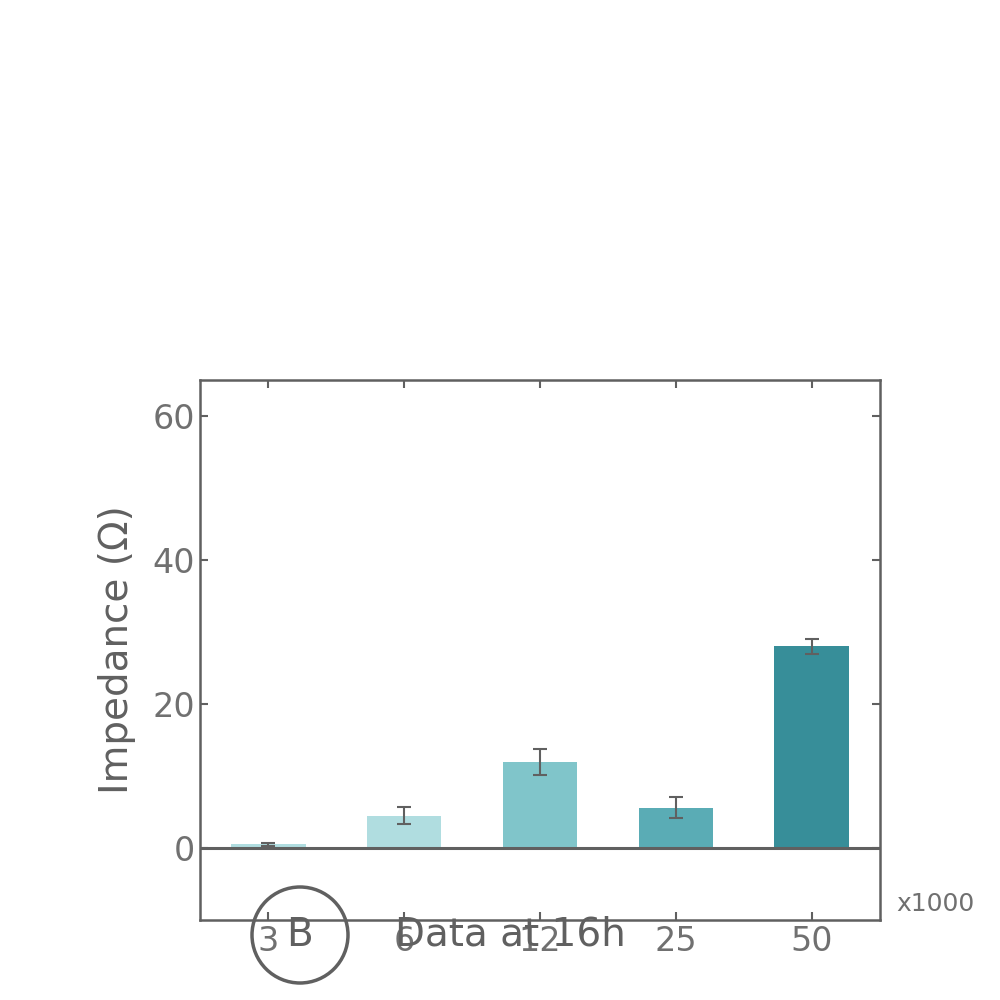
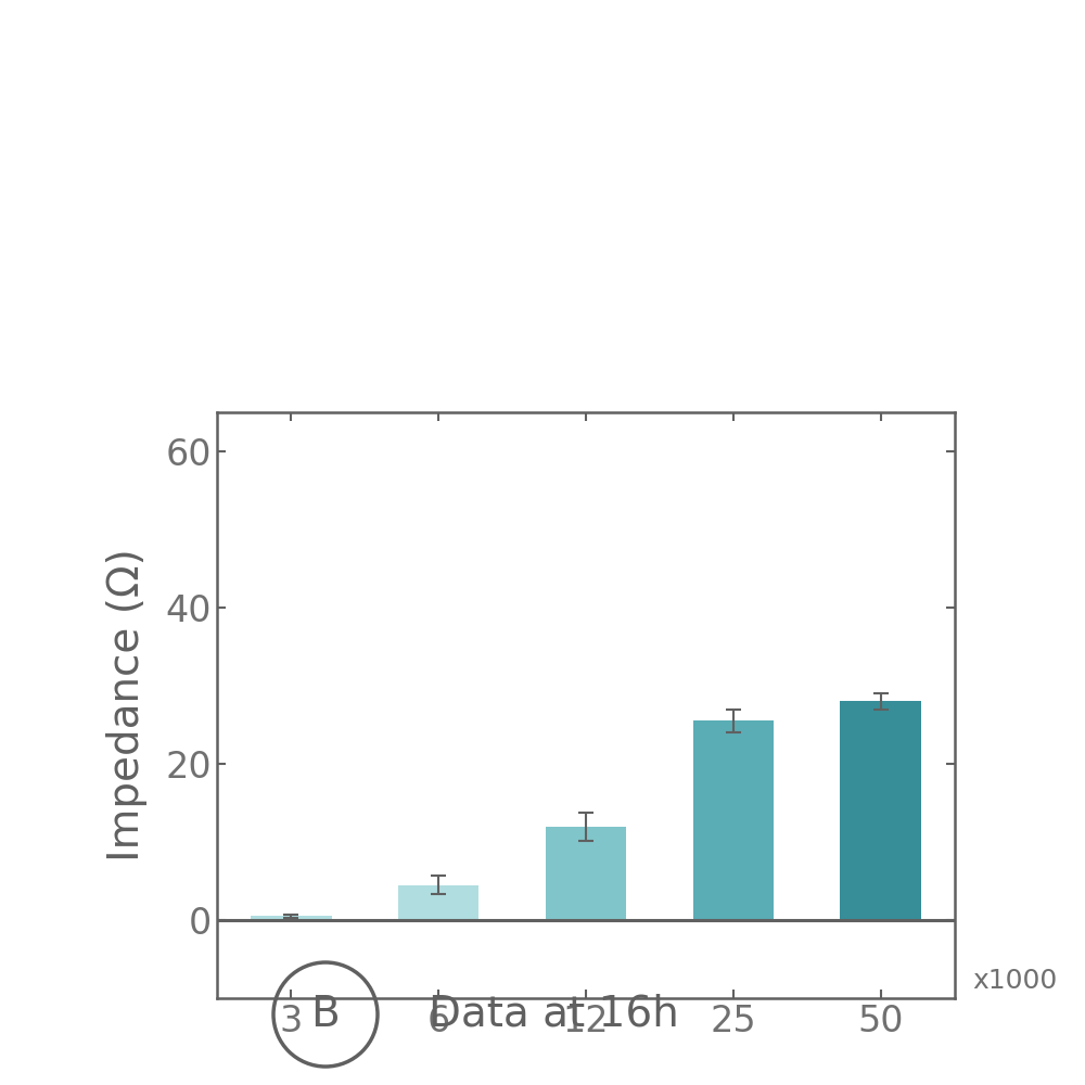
25: 5.6 -> 25.5
